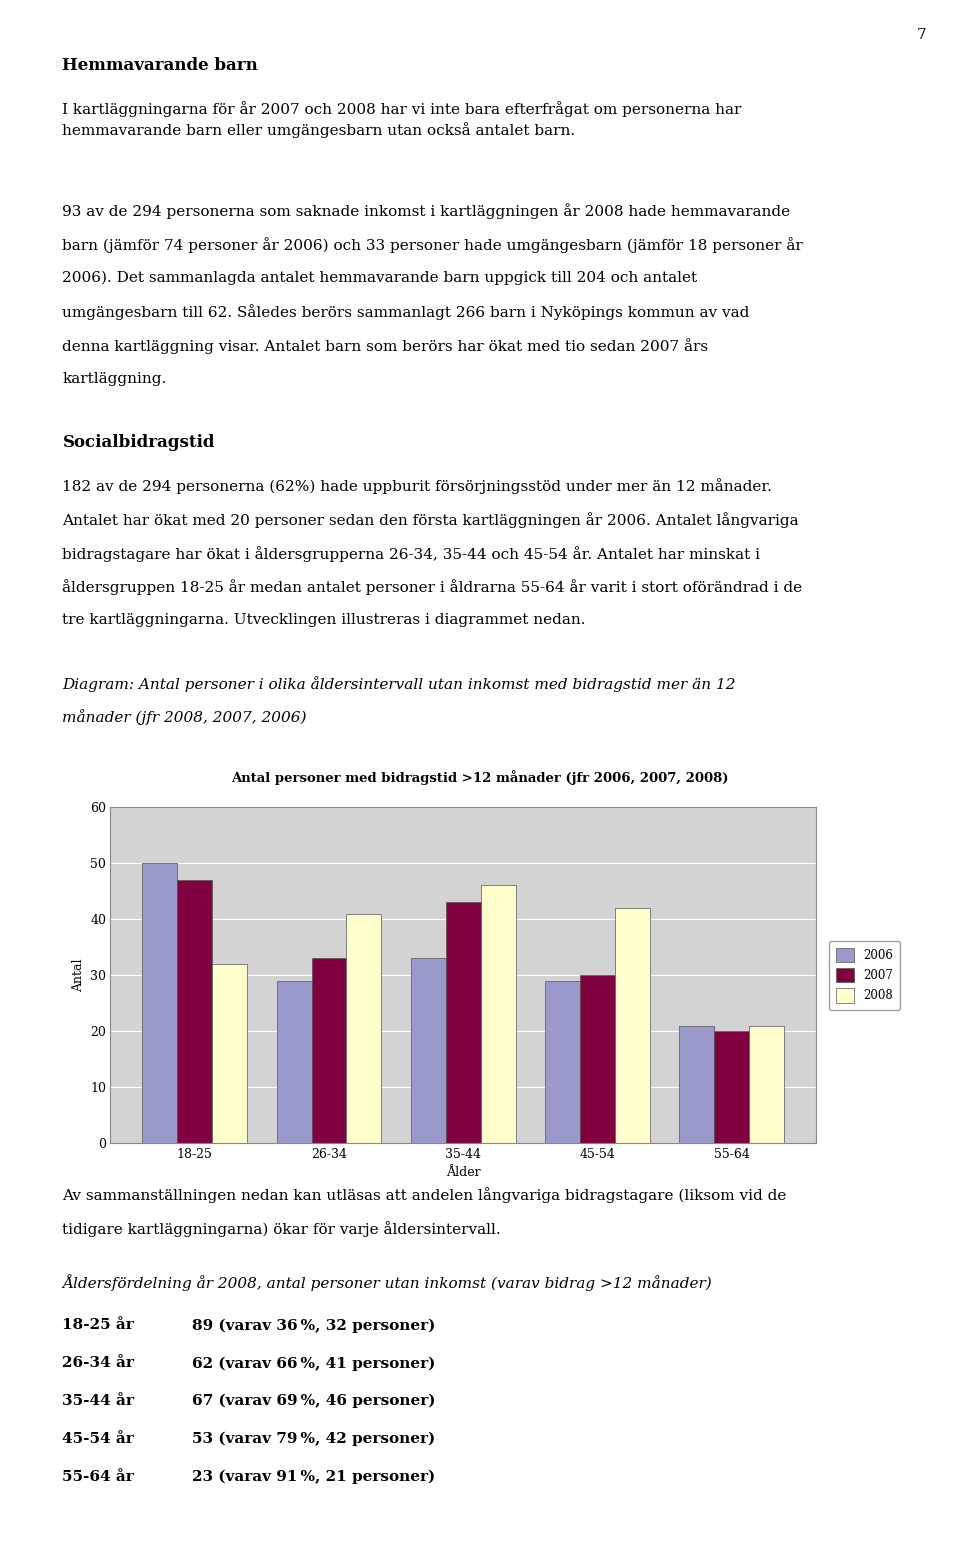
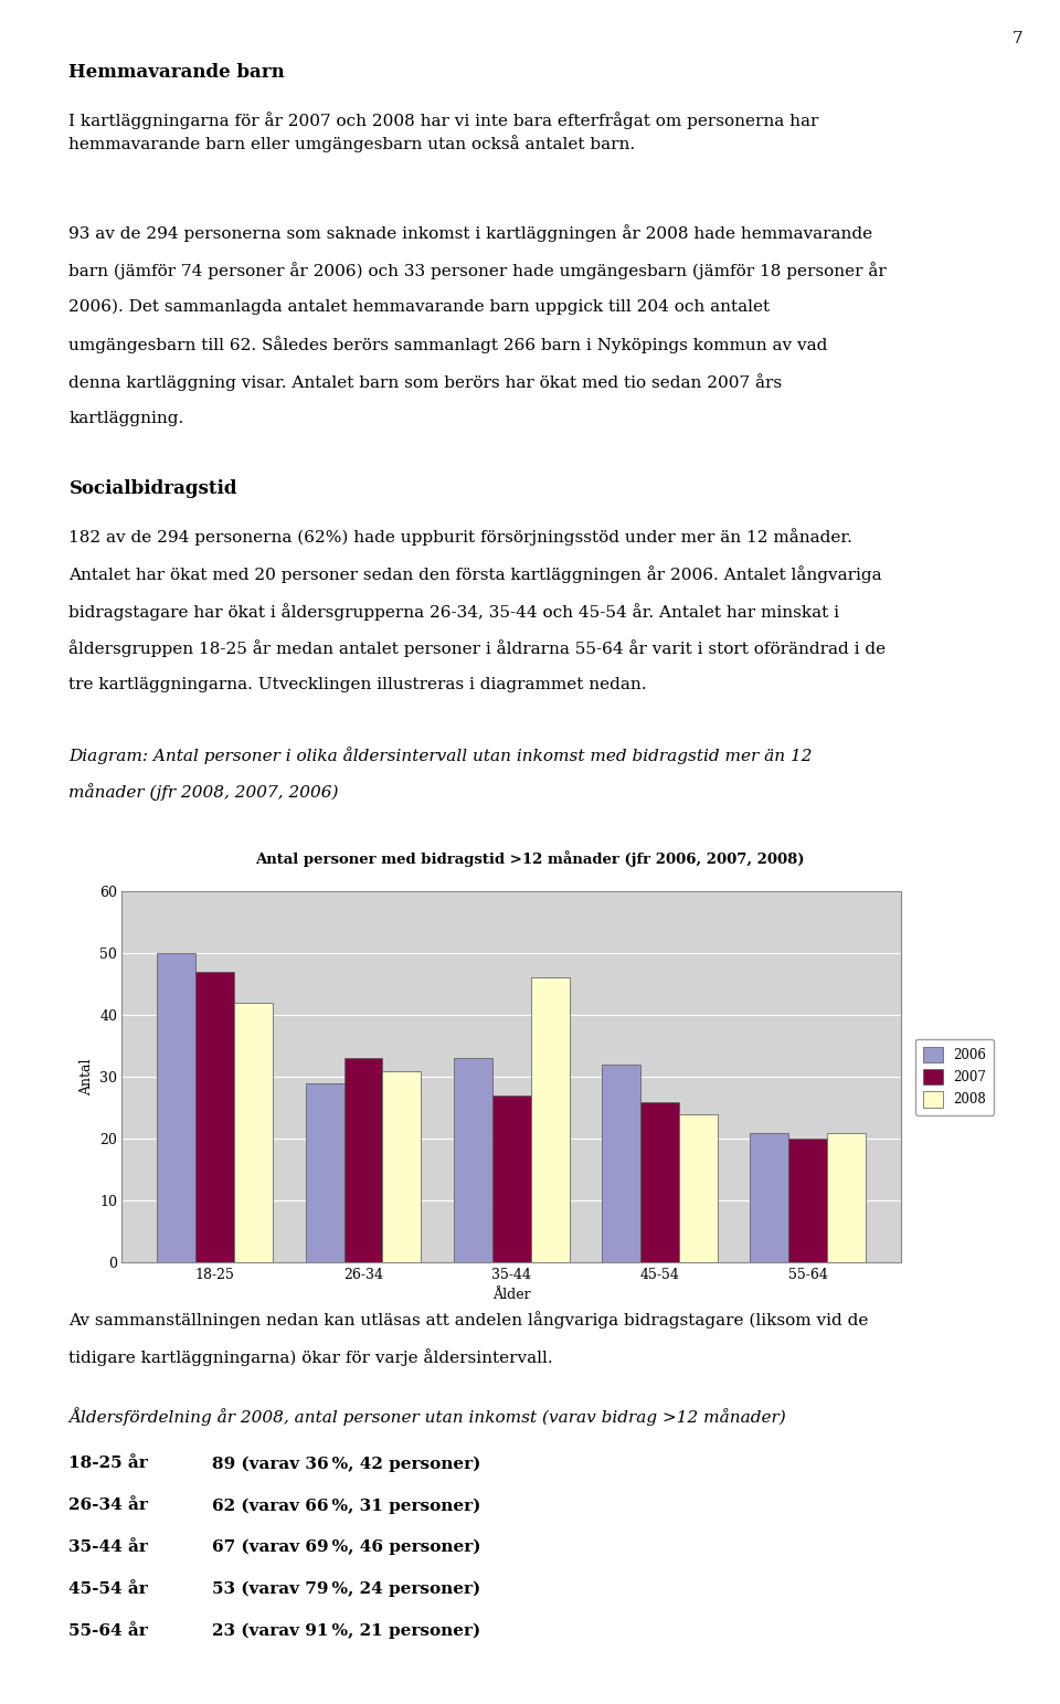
2008/18-25: 32 -> 42
2008/26-34: 41 -> 31
2007/35-44: 43 -> 27
2006/45-54: 29 -> 32
2007/45-54: 30 -> 26
2008/45-54: 42 -> 24
